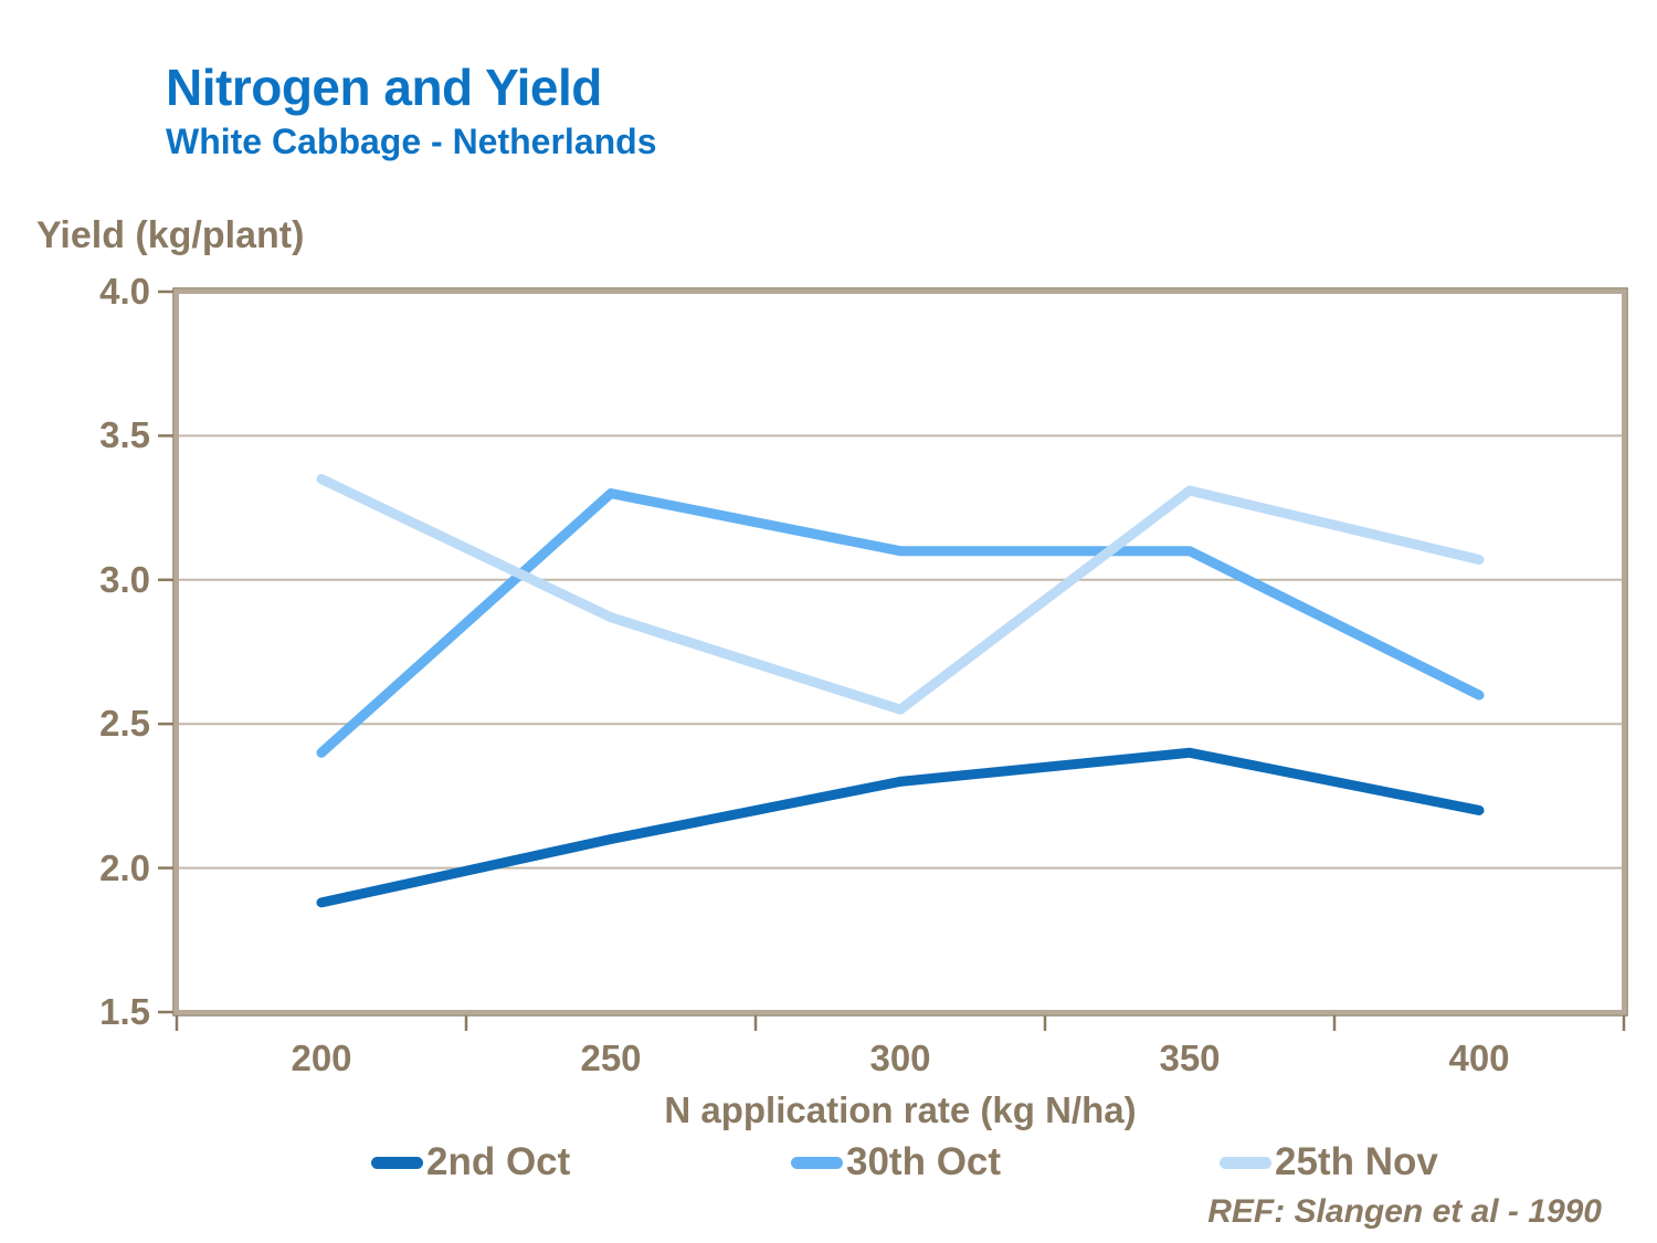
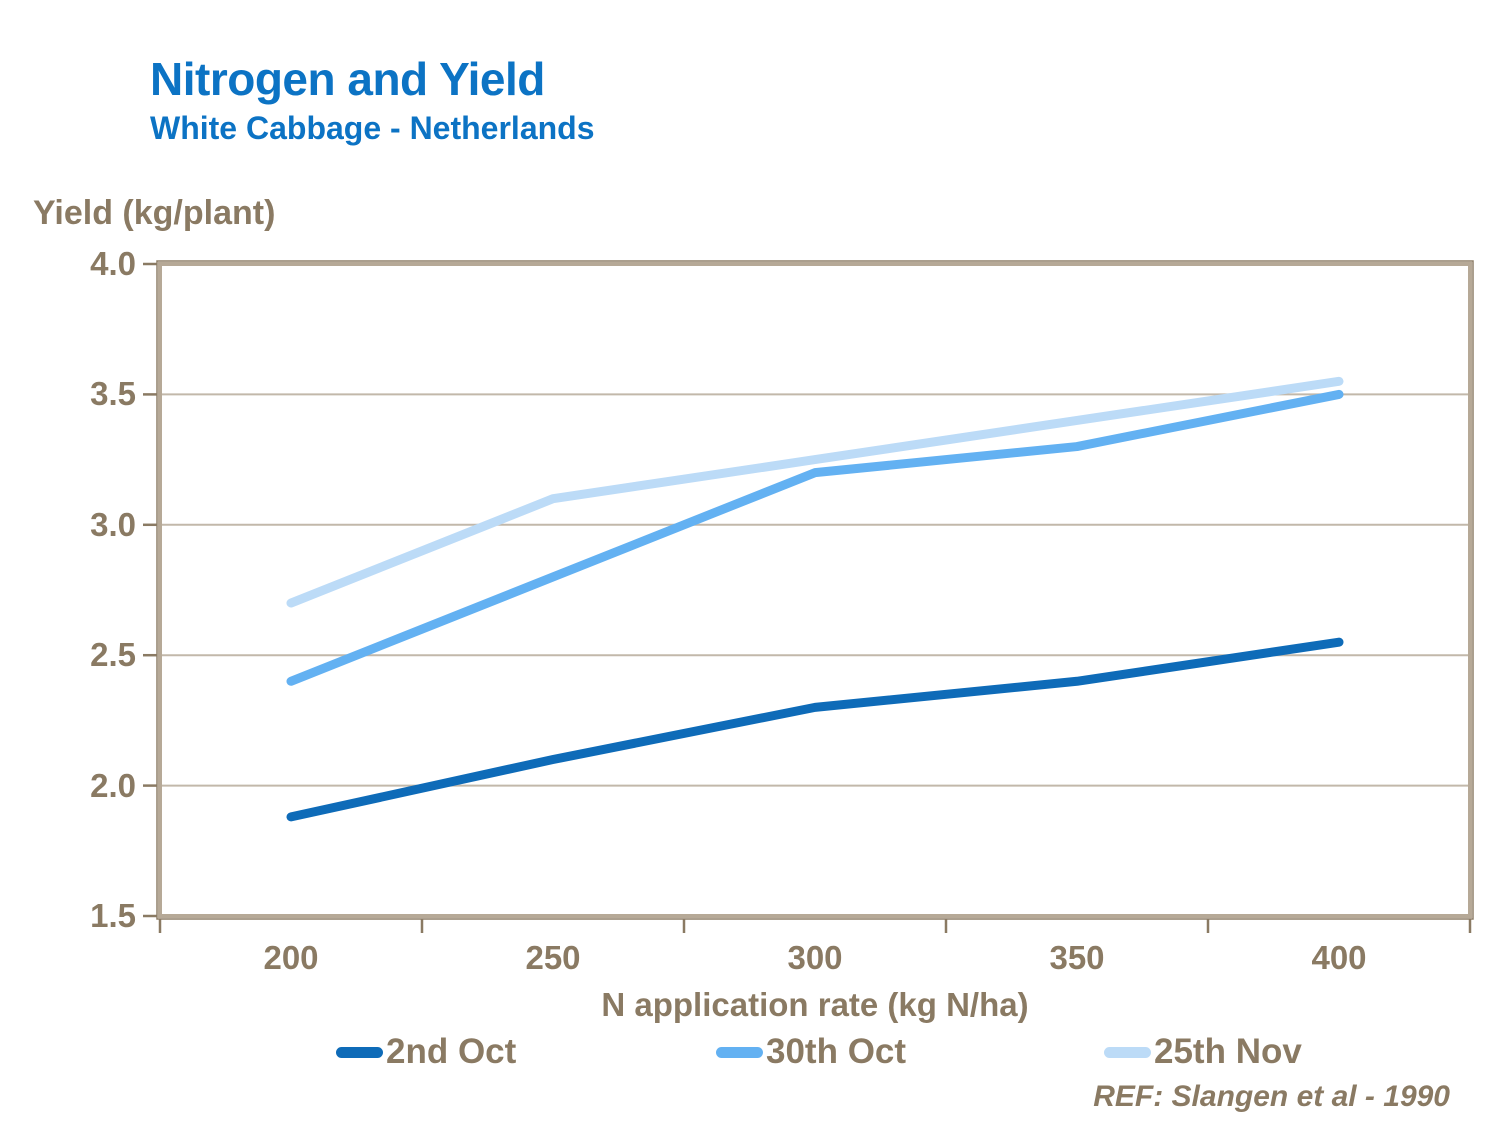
25th Nov/200: 3.35 -> 2.70
30th Oct/250: 3.3 -> 2.8
25th Nov/250: 2.87 -> 3.10
30th Oct/300: 3.1 -> 3.2
25th Nov/300: 2.55 -> 3.25
30th Oct/350: 3.1 -> 3.3
25th Nov/350: 3.31 -> 3.40
2nd Oct/400: 2.20 -> 2.55
30th Oct/400: 2.6 -> 3.5
25th Nov/400: 3.07 -> 3.55
